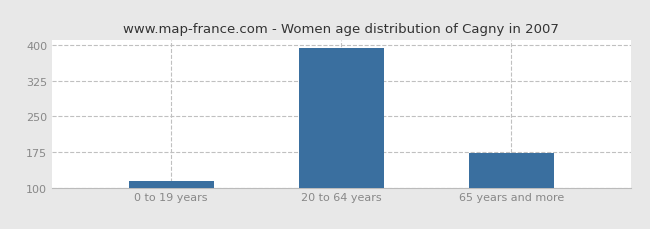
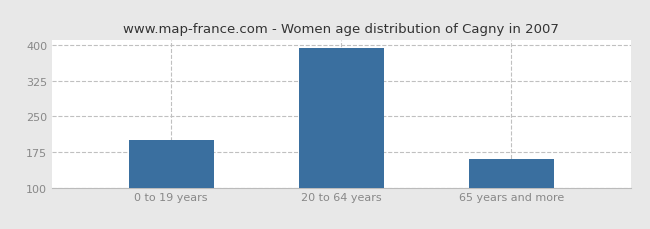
0 to 19 years: 113 -> 200
65 years and more: 172 -> 160
